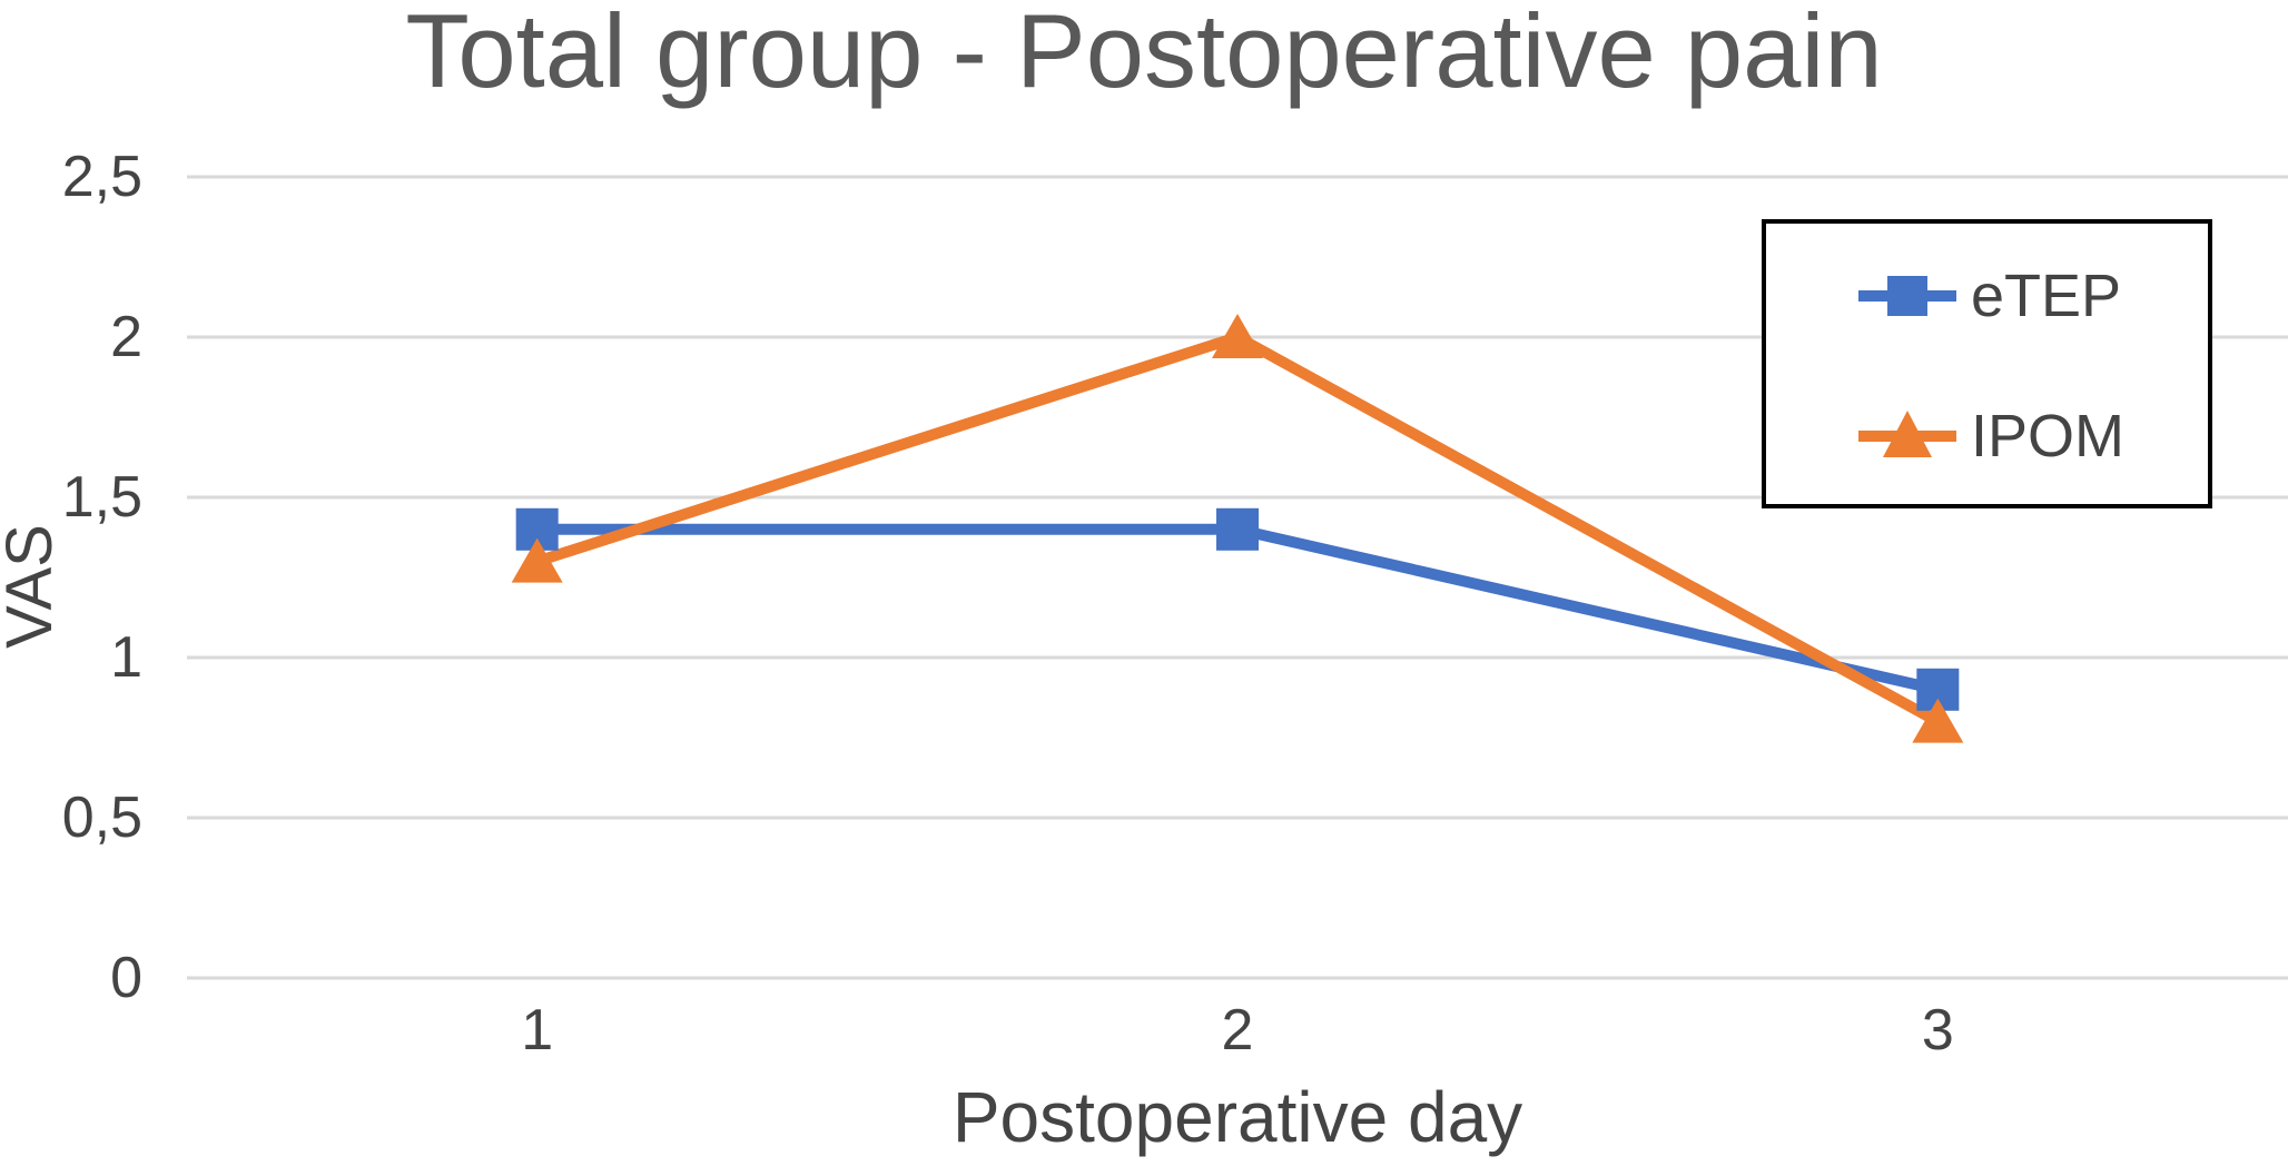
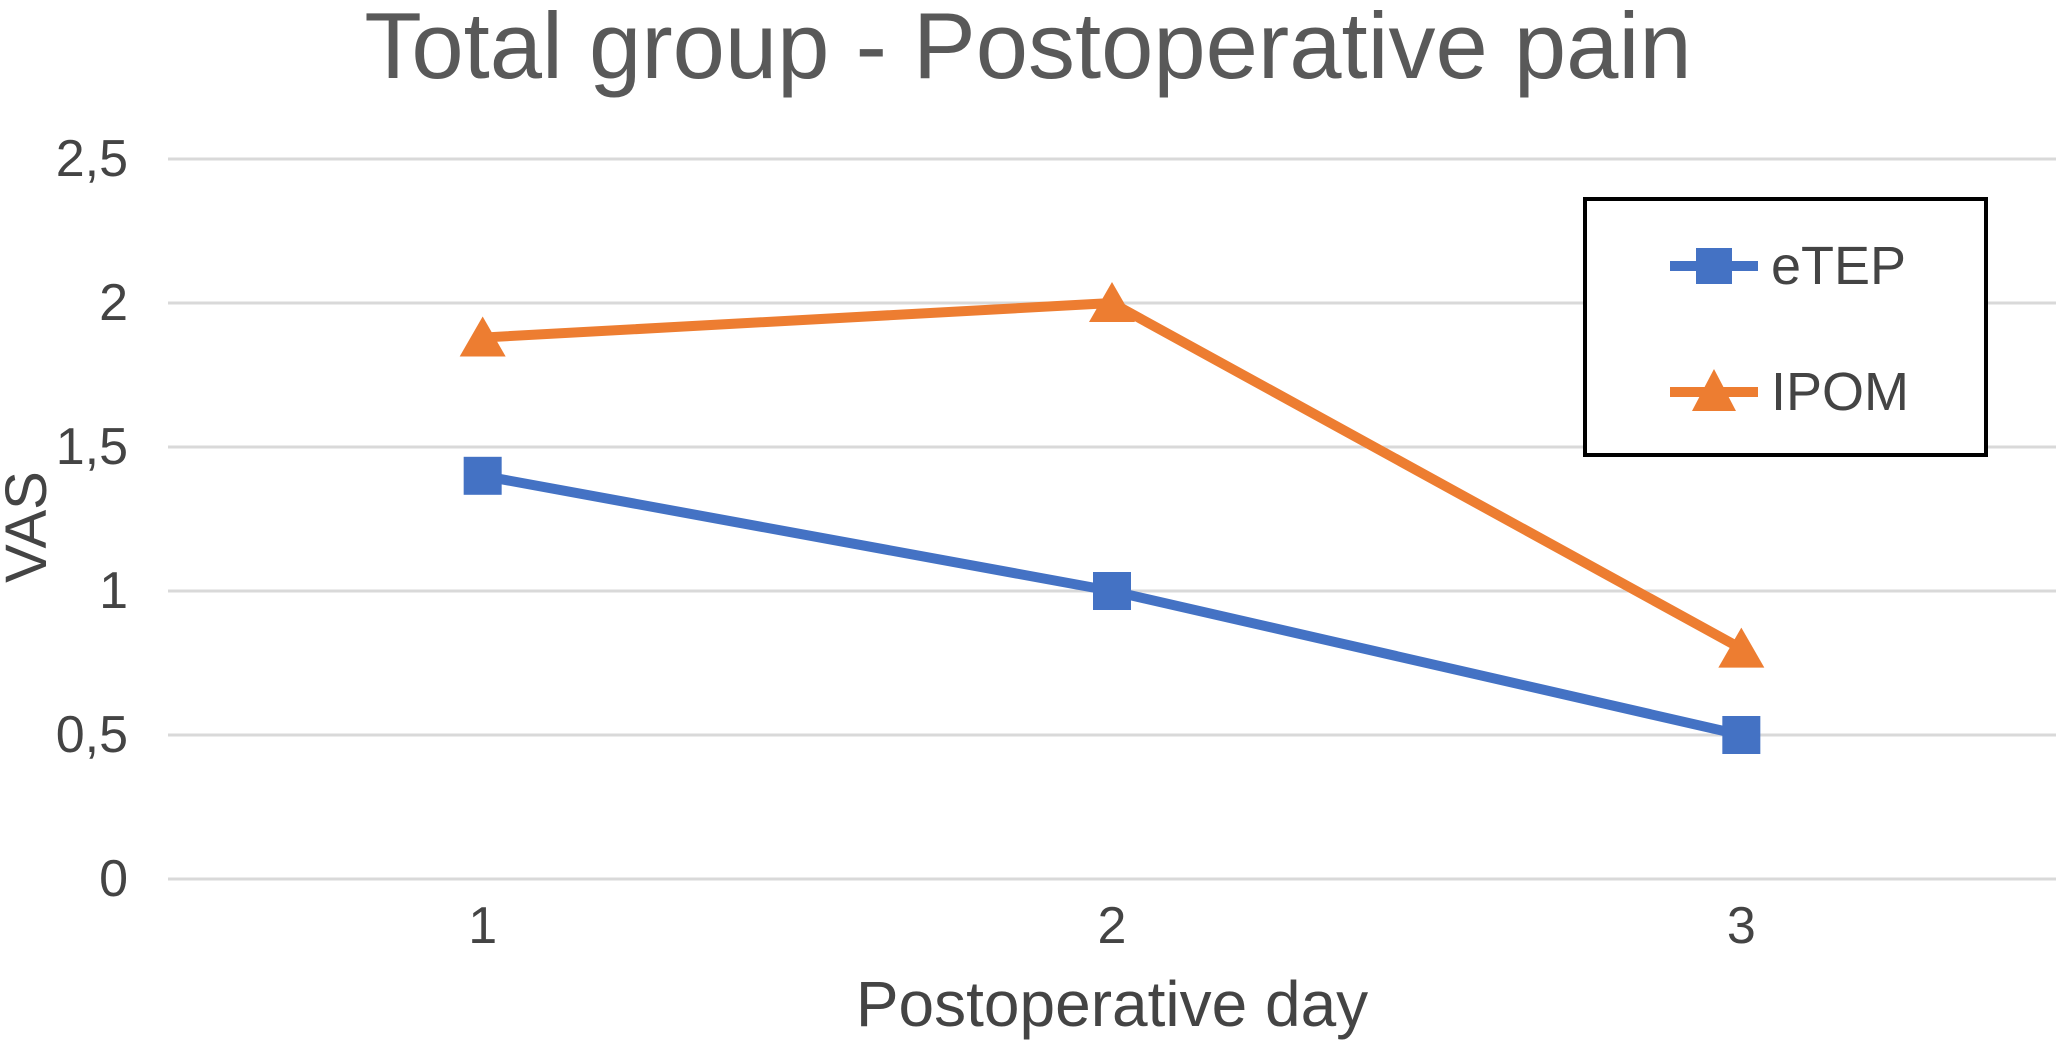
IPOM/1: 1,30 -> 1,88
eTEP/2: 1,4 -> 1,0
eTEP/3: 0,9 -> 0,5
